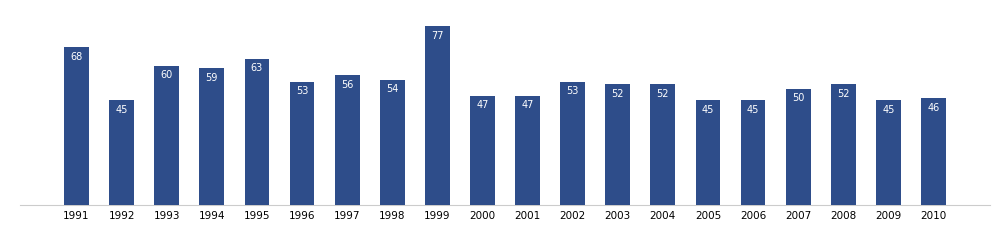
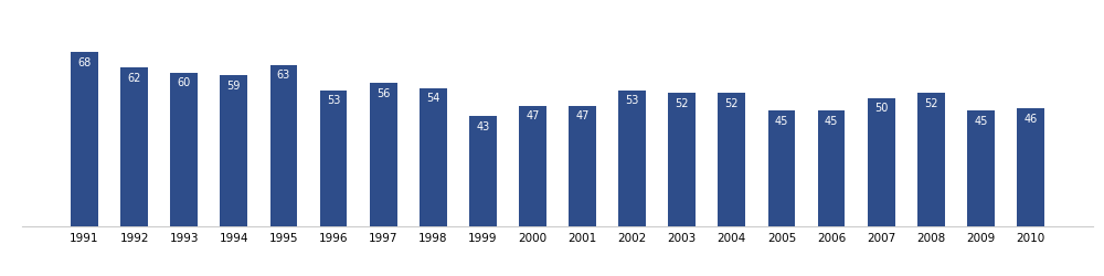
1992: 45 -> 62
1999: 77 -> 43
